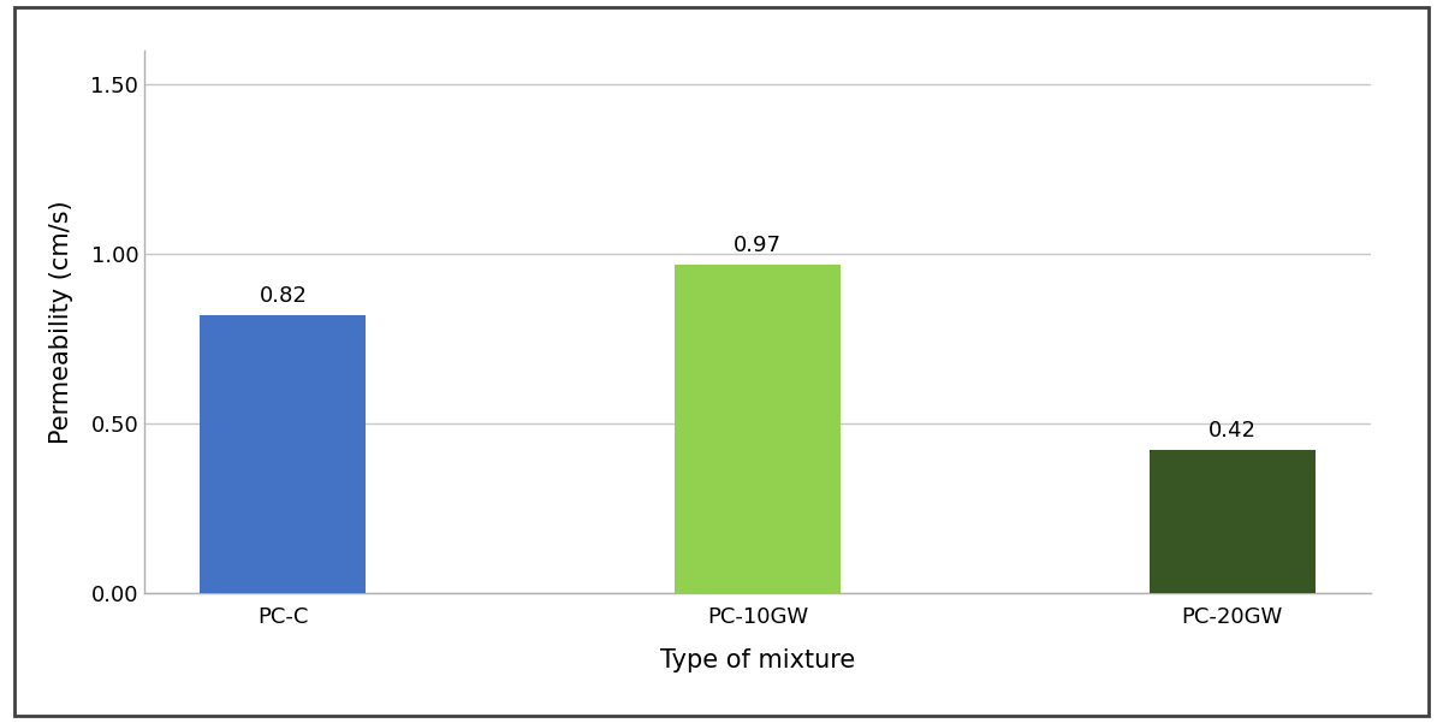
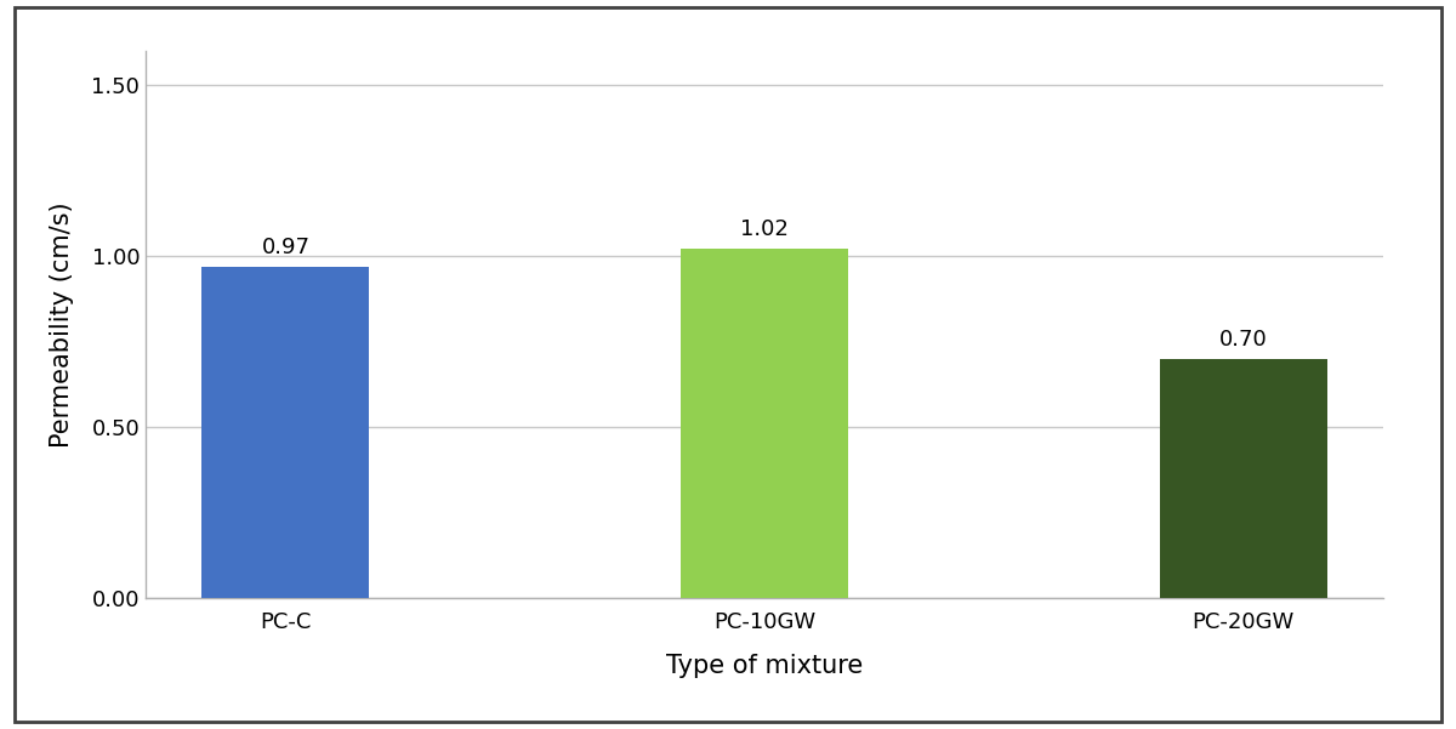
PC-C: 0.82 -> 0.97
PC-10GW: 0.97 -> 1.02
PC-20GW: 0.42 -> 0.70
